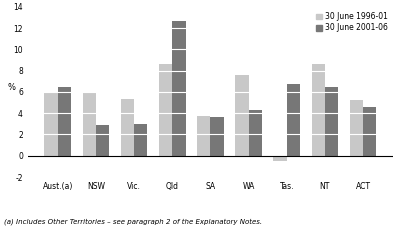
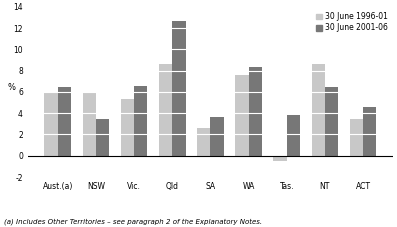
30 June 2001-06/NSW: 2.9 -> 3.5
30 June 2001-06/Vic.: 3.0 -> 6.6
30 June 1996-01/SA: 3.7 -> 2.6
30 June 2001-06/WA: 4.3 -> 8.3
30 June 2001-06/Tas.: 6.7 -> 3.8
30 June 1996-01/ACT: 5.2 -> 3.5
